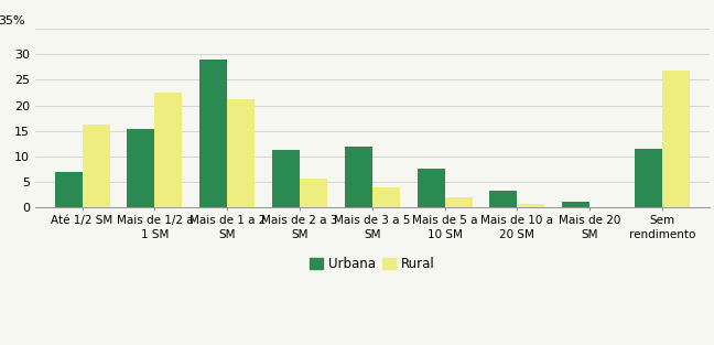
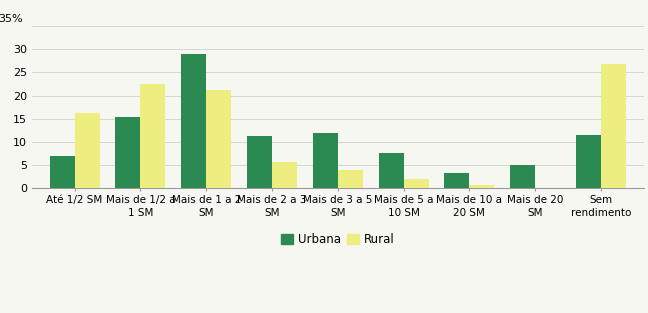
Urbana/Mais de 20 SM: 1.2 -> 5.0
